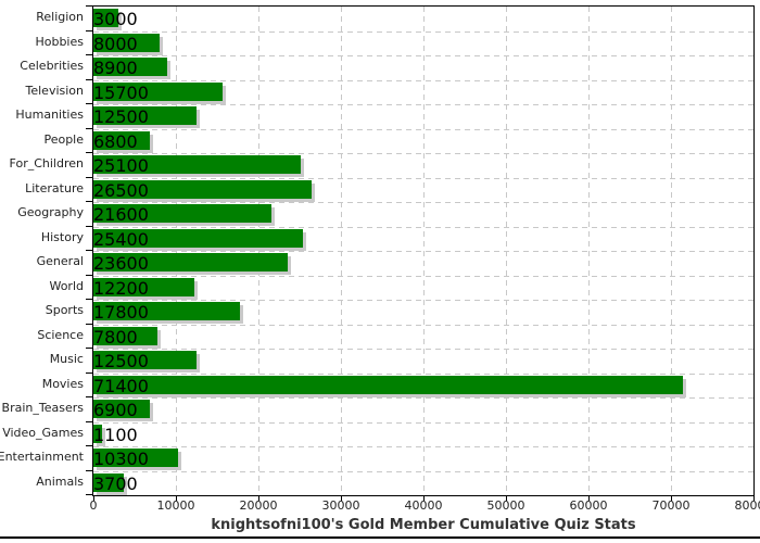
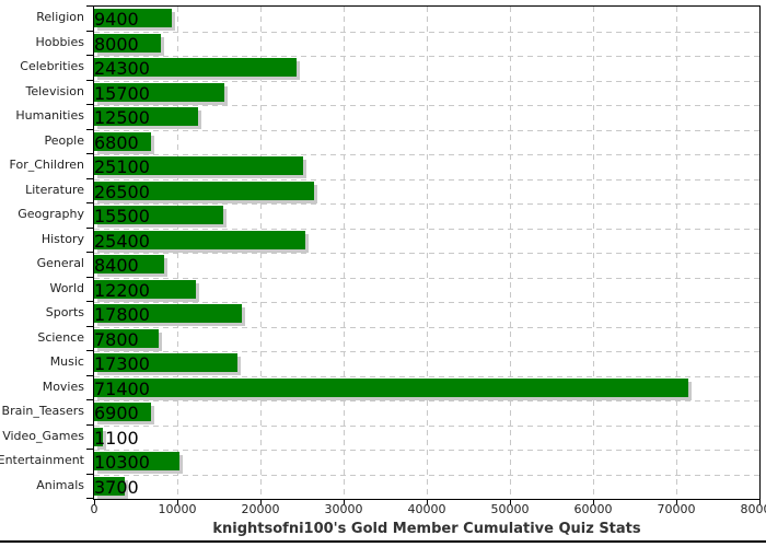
Religion: 3000 -> 9400
Celebrities: 8900 -> 24300
Geography: 21600 -> 15500
General: 23600 -> 8400
Music: 12500 -> 17300
